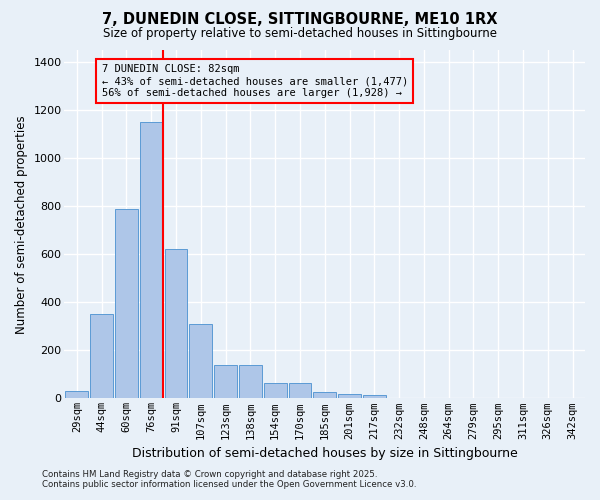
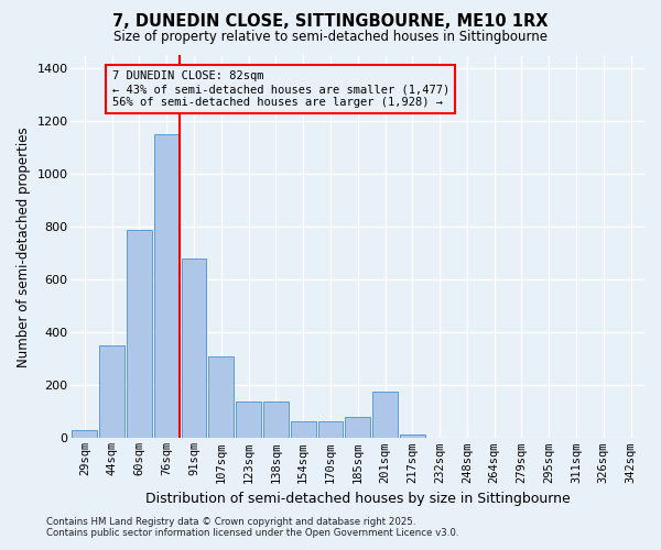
91sqm: 620 -> 680
185sqm: 25 -> 80
201sqm: 20 -> 175
